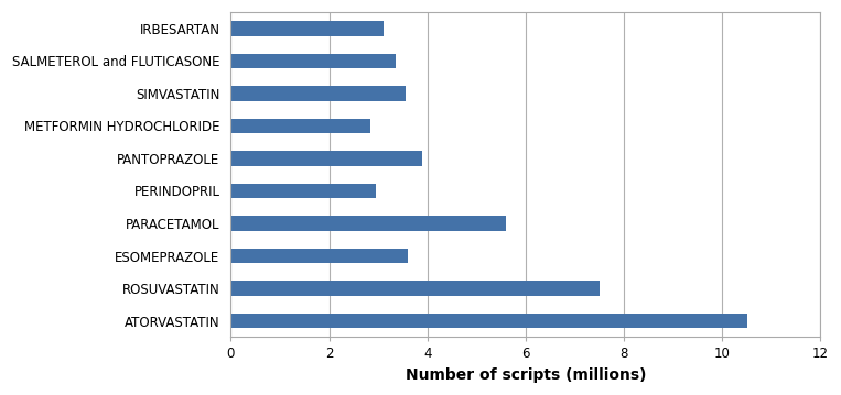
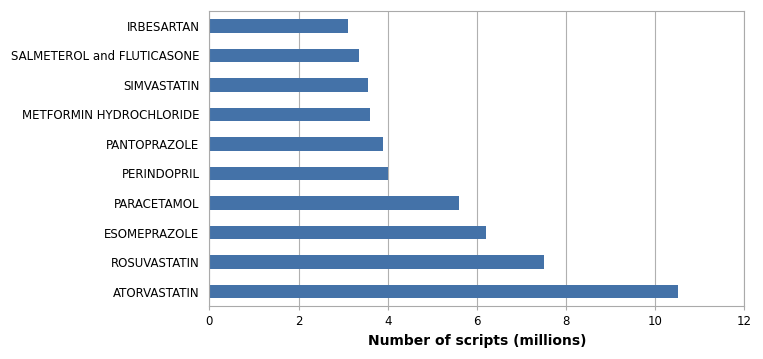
METFORMIN HYDROCHLORIDE: 2.85 -> 3.60
PERINDOPRIL: 2.95 -> 4.00
ESOMEPRAZOLE: 3.60 -> 6.20
